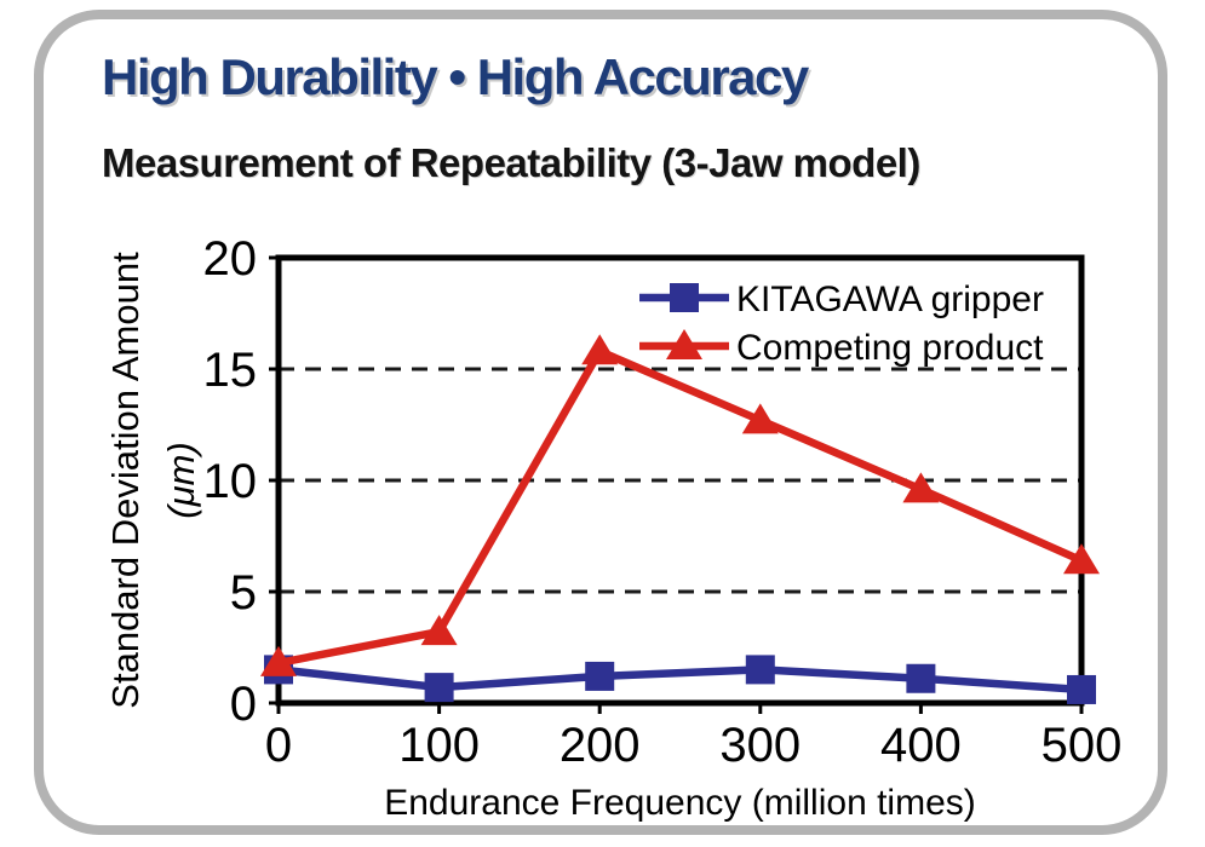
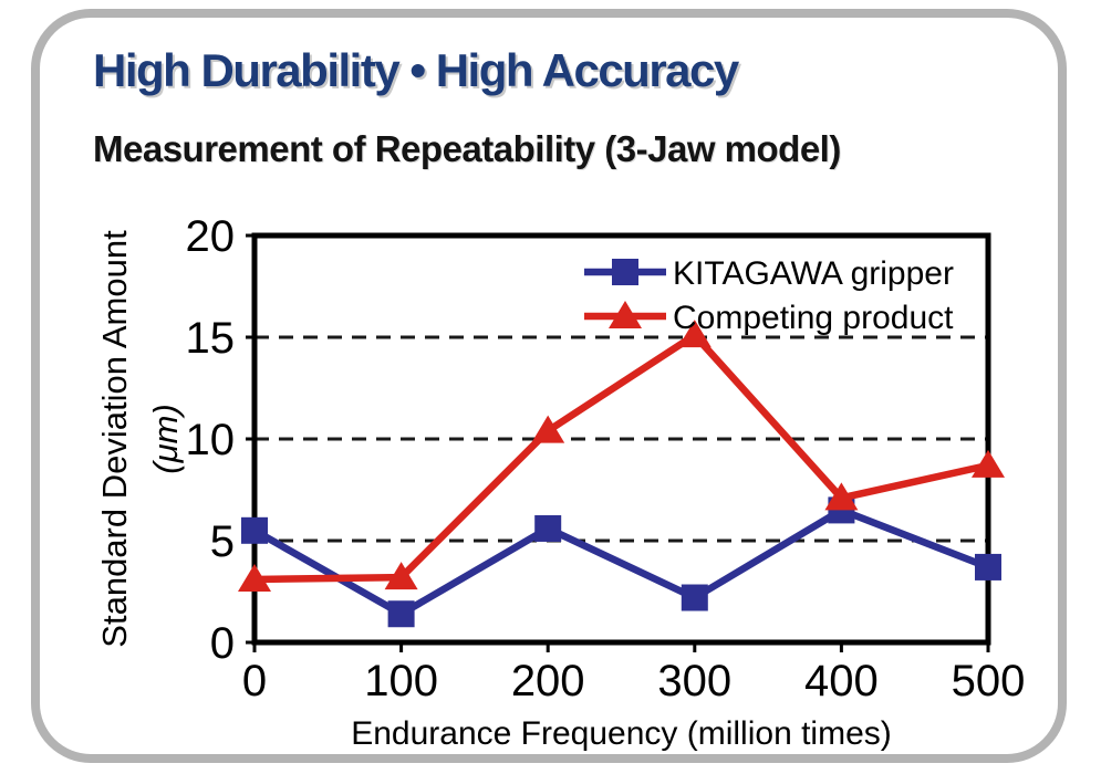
KITAGAWA gripper/0: 1.5 -> 5.5
Competing product/0: 1.8 -> 3.1
KITAGAWA gripper/100: 0.7 -> 1.4
KITAGAWA gripper/200: 1.2 -> 5.6
Competing product/200: 15.8 -> 10.4
KITAGAWA gripper/300: 1.5 -> 2.2
Competing product/300: 12.7 -> 15.1
KITAGAWA gripper/400: 1.1 -> 6.5
Competing product/400: 9.6 -> 7.1
KITAGAWA gripper/500: 0.6 -> 3.7
Competing product/500: 6.4 -> 8.7
